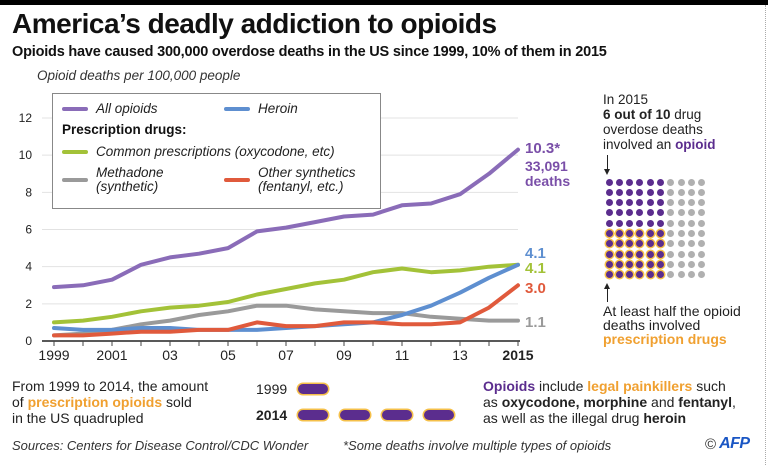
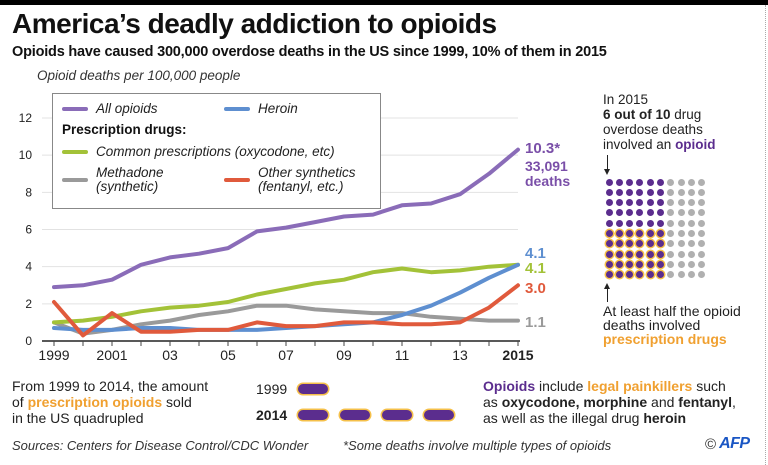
Methadone (synthetic)/1999: 0.3 -> 1.0
Other synthetics (fentanyl, etc.)/1999: 0.3 -> 2.1
Other synthetics (fentanyl, etc.)/2001: 0.4 -> 1.5
